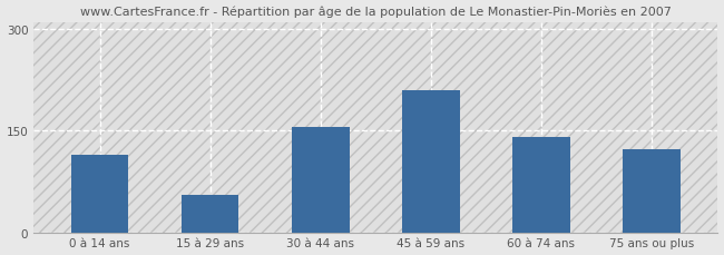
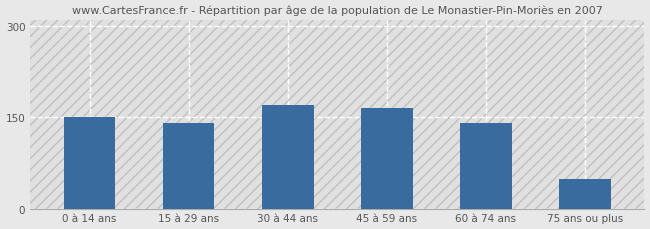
0 à 14 ans: 114 -> 150
15 à 29 ans: 56 -> 140
30 à 44 ans: 156 -> 170
45 à 59 ans: 210 -> 165
75 ans ou plus: 122 -> 48
